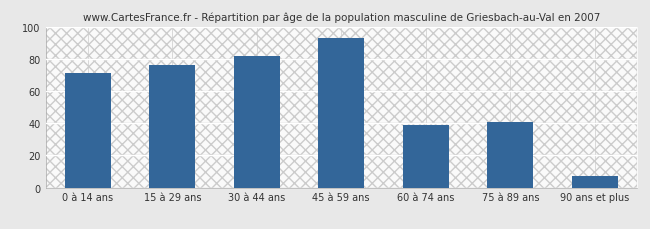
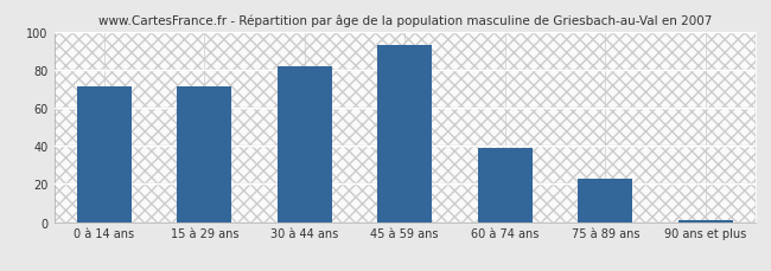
15 à 29 ans: 76 -> 71
75 à 89 ans: 41 -> 23
90 ans et plus: 7 -> 1
